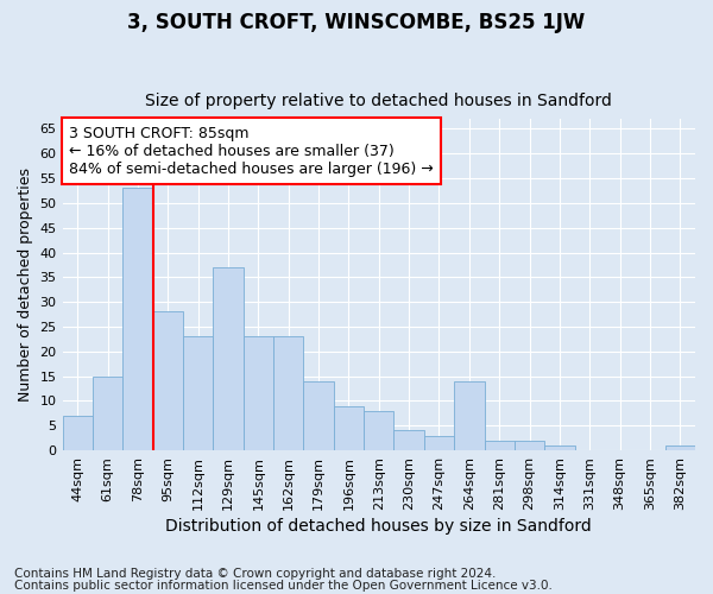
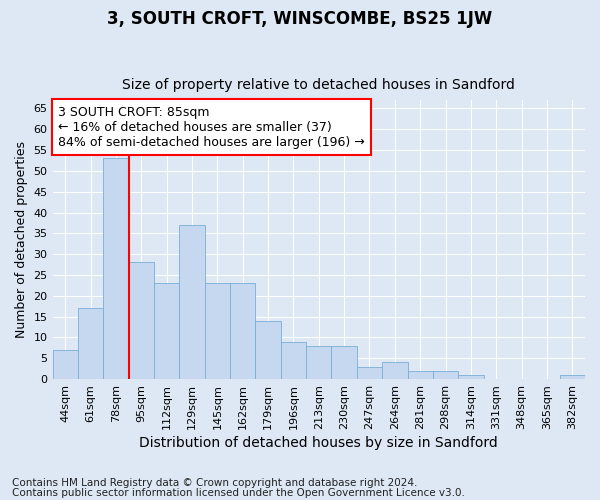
61sqm: 15 -> 17
230sqm: 4 -> 8
264sqm: 14 -> 4
